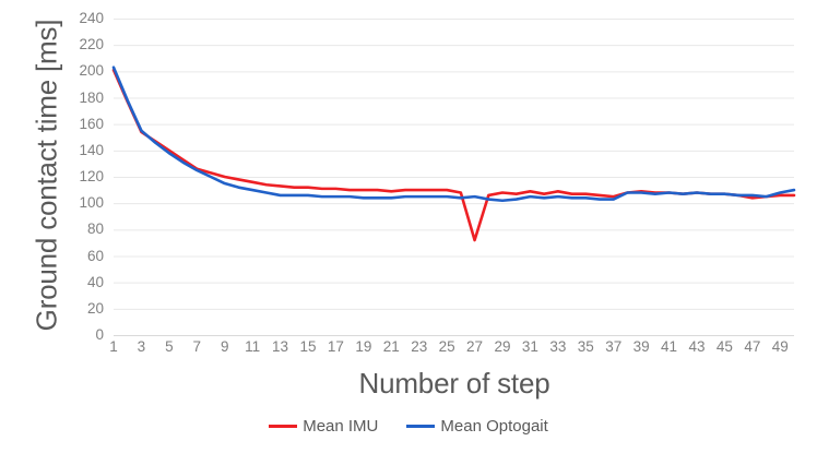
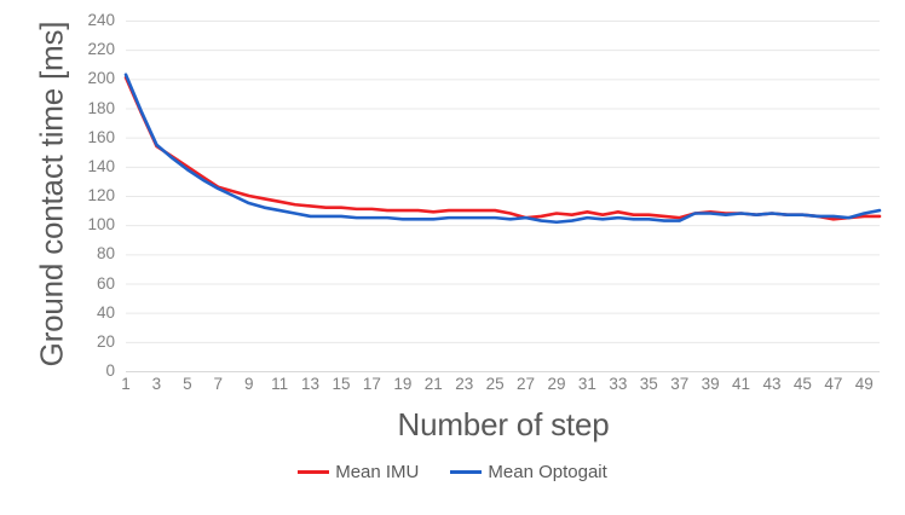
Mean IMU/27: 72 -> 105
